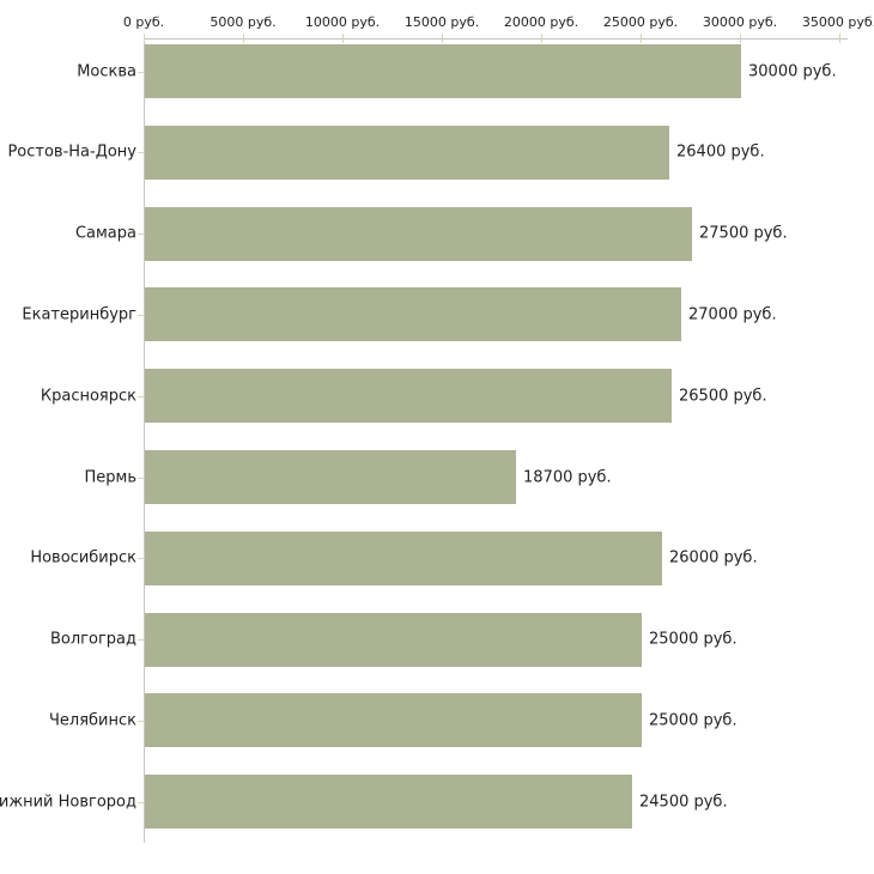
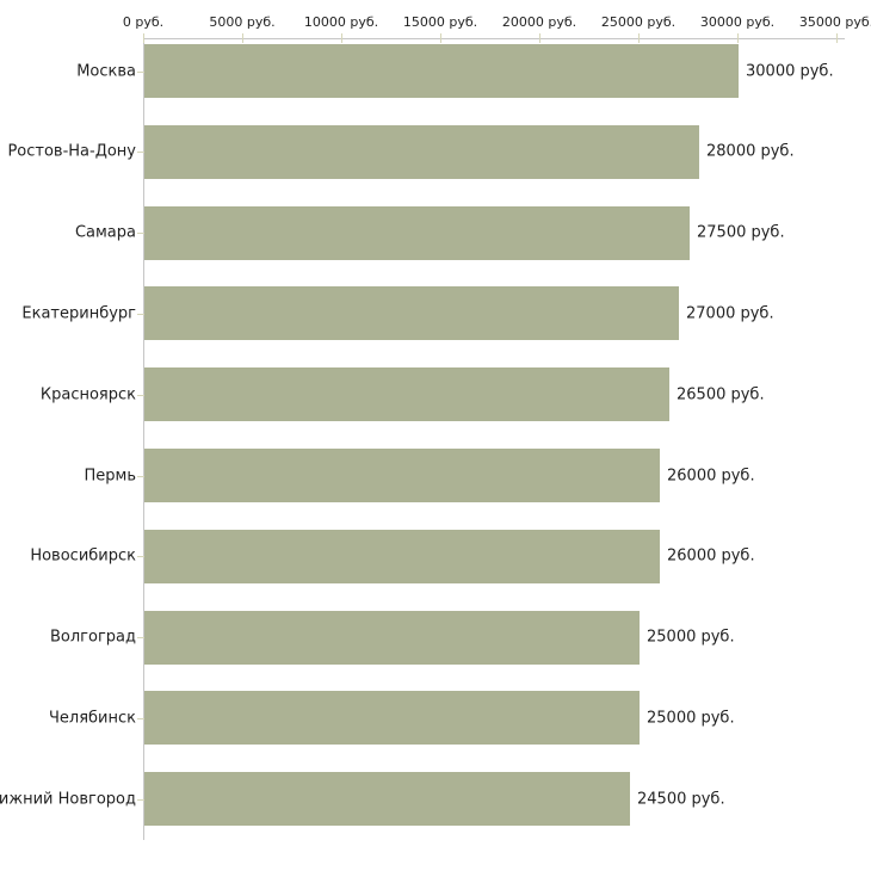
Ростов-На-Дону: 26400 -> 28000
Пермь: 18700 -> 26000
